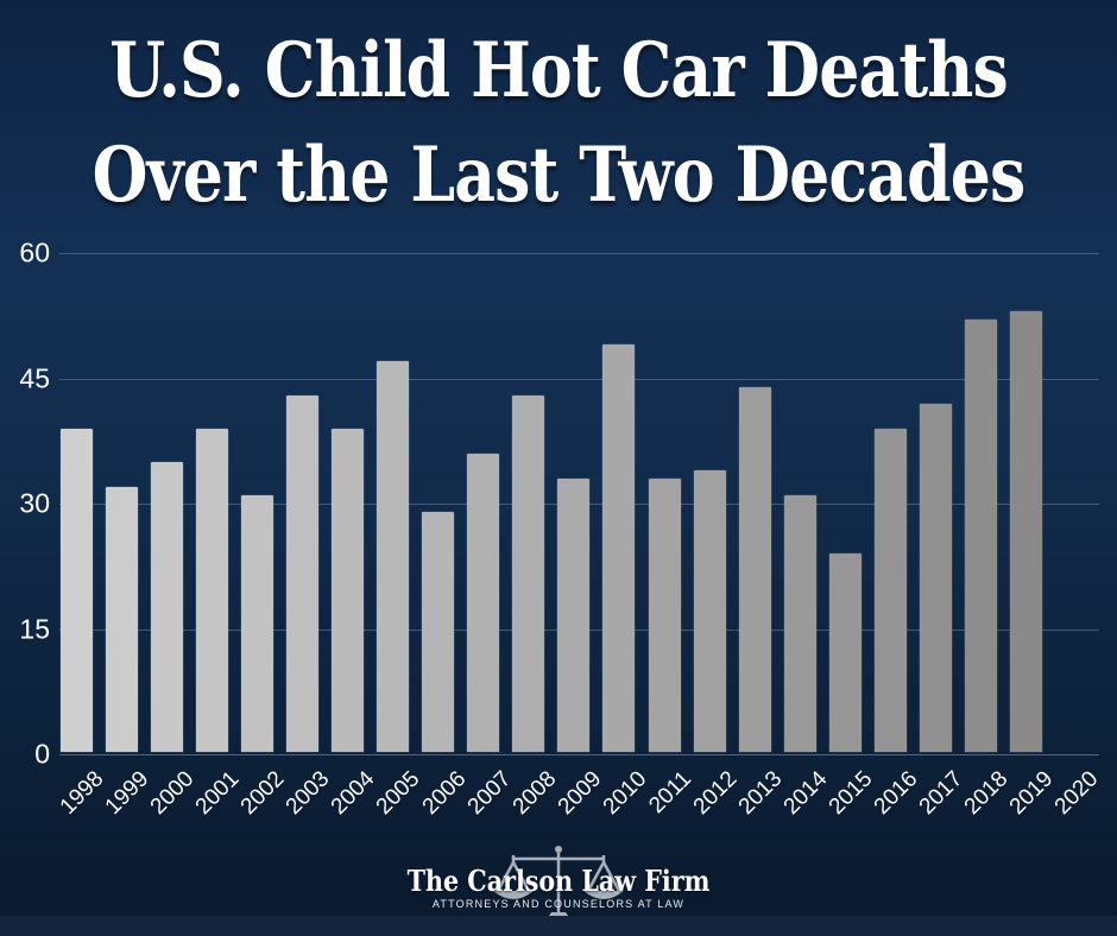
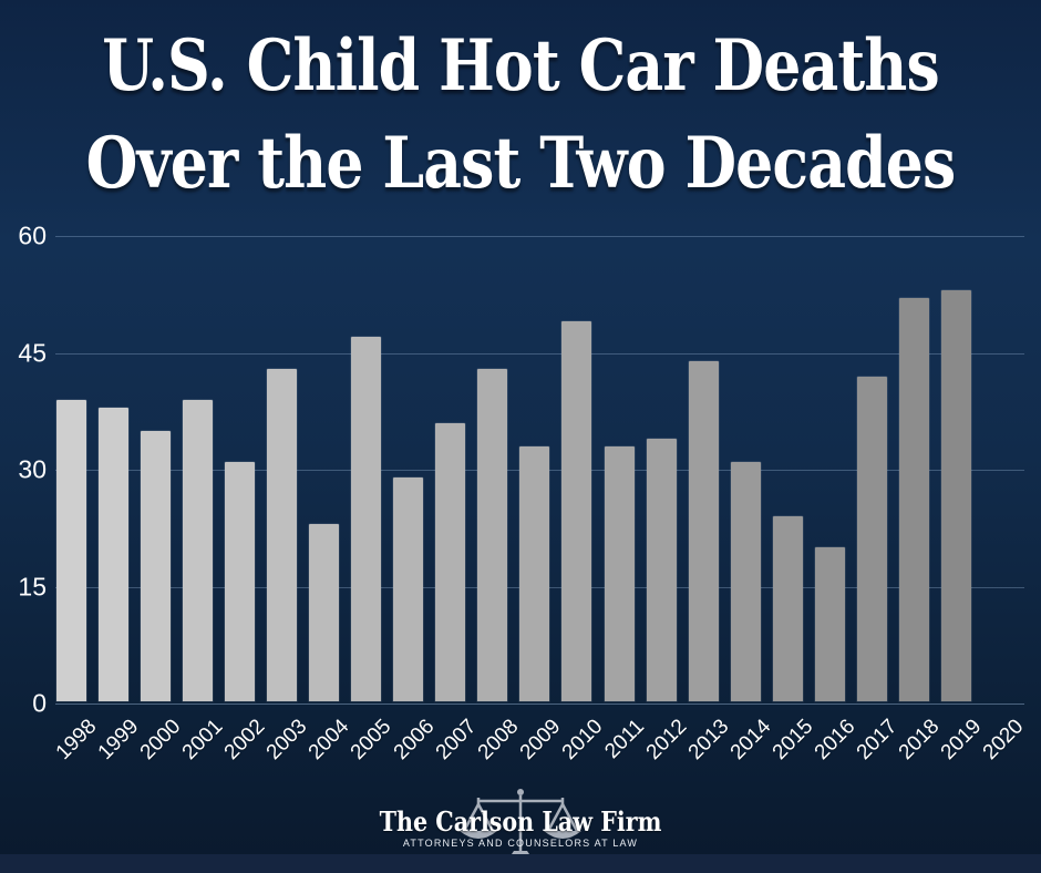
1999: 32 -> 38
2004: 39 -> 23
2016: 39 -> 20
